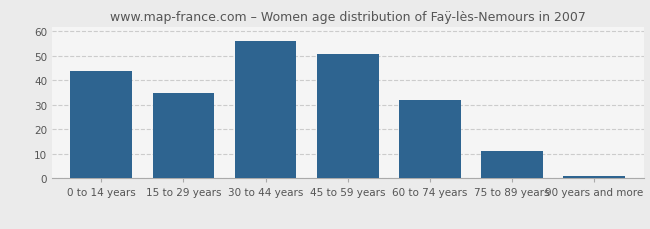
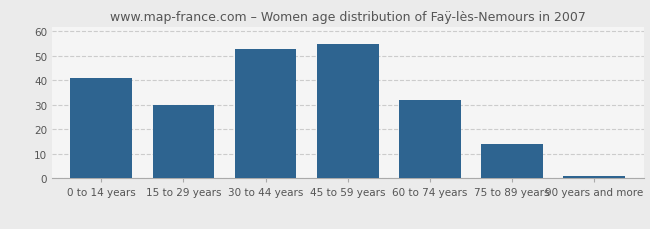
0 to 14 years: 44 -> 41
15 to 29 years: 35 -> 30
30 to 44 years: 56 -> 53
45 to 59 years: 51 -> 55
75 to 89 years: 11 -> 14
